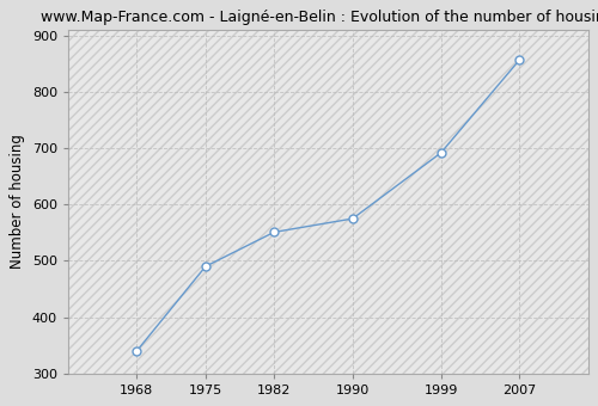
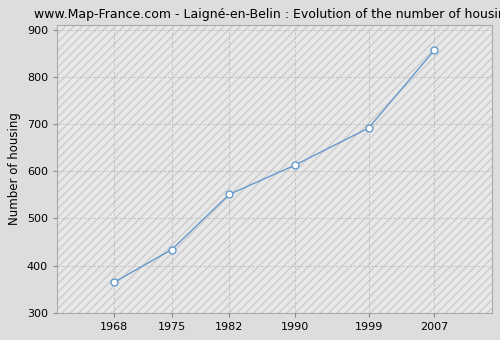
1968: 340 -> 365
1975: 490 -> 434
1990: 575 -> 613
